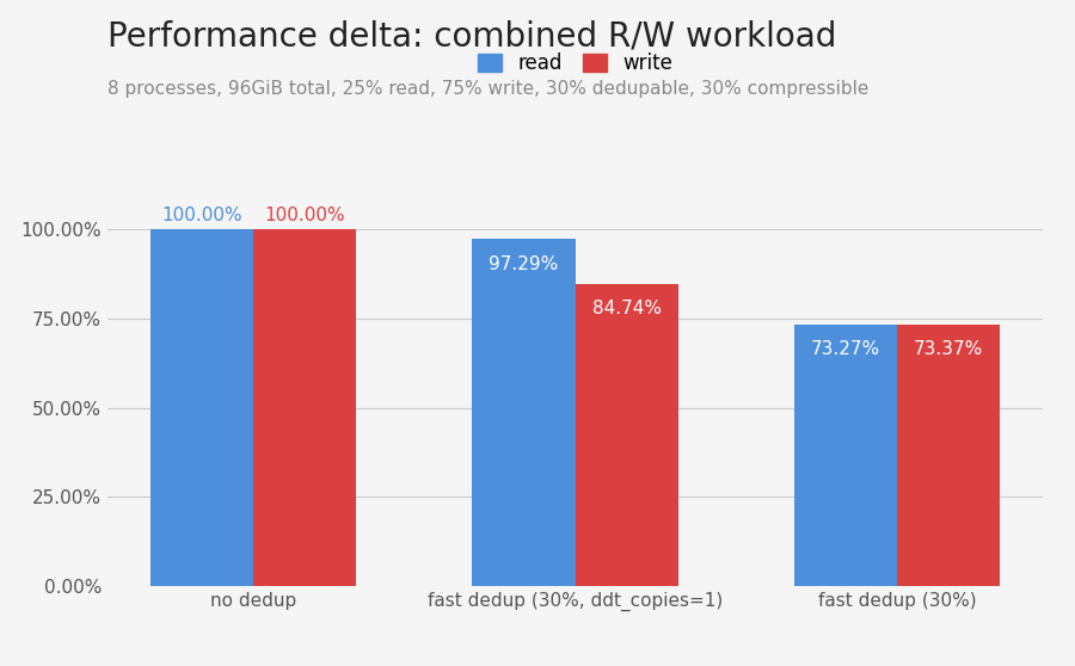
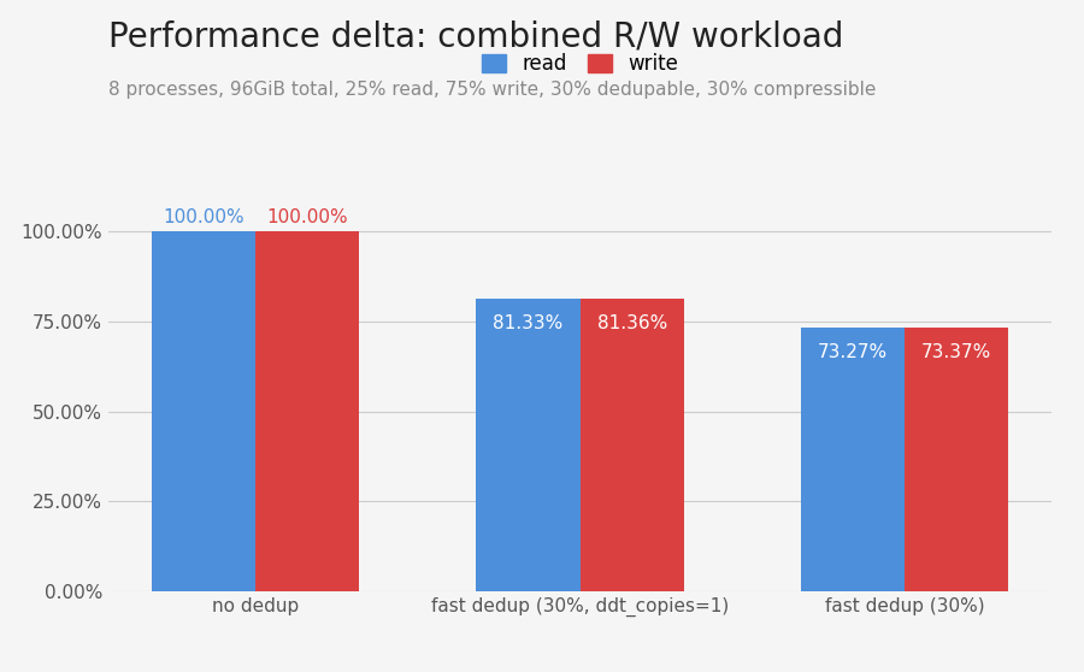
read/fast dedup (30%, ddt_copies=1): 97.29% -> 81.33%
write/fast dedup (30%, ddt_copies=1): 84.74% -> 81.36%
